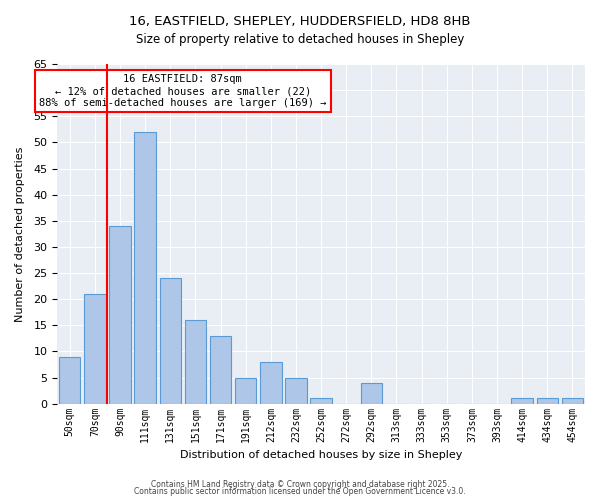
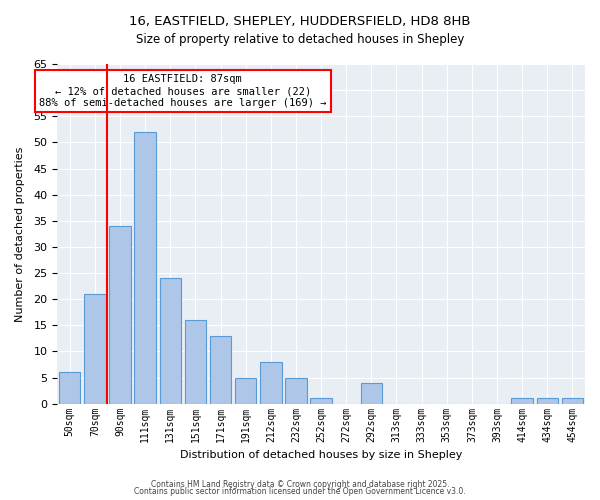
50sqm: 9 -> 6
